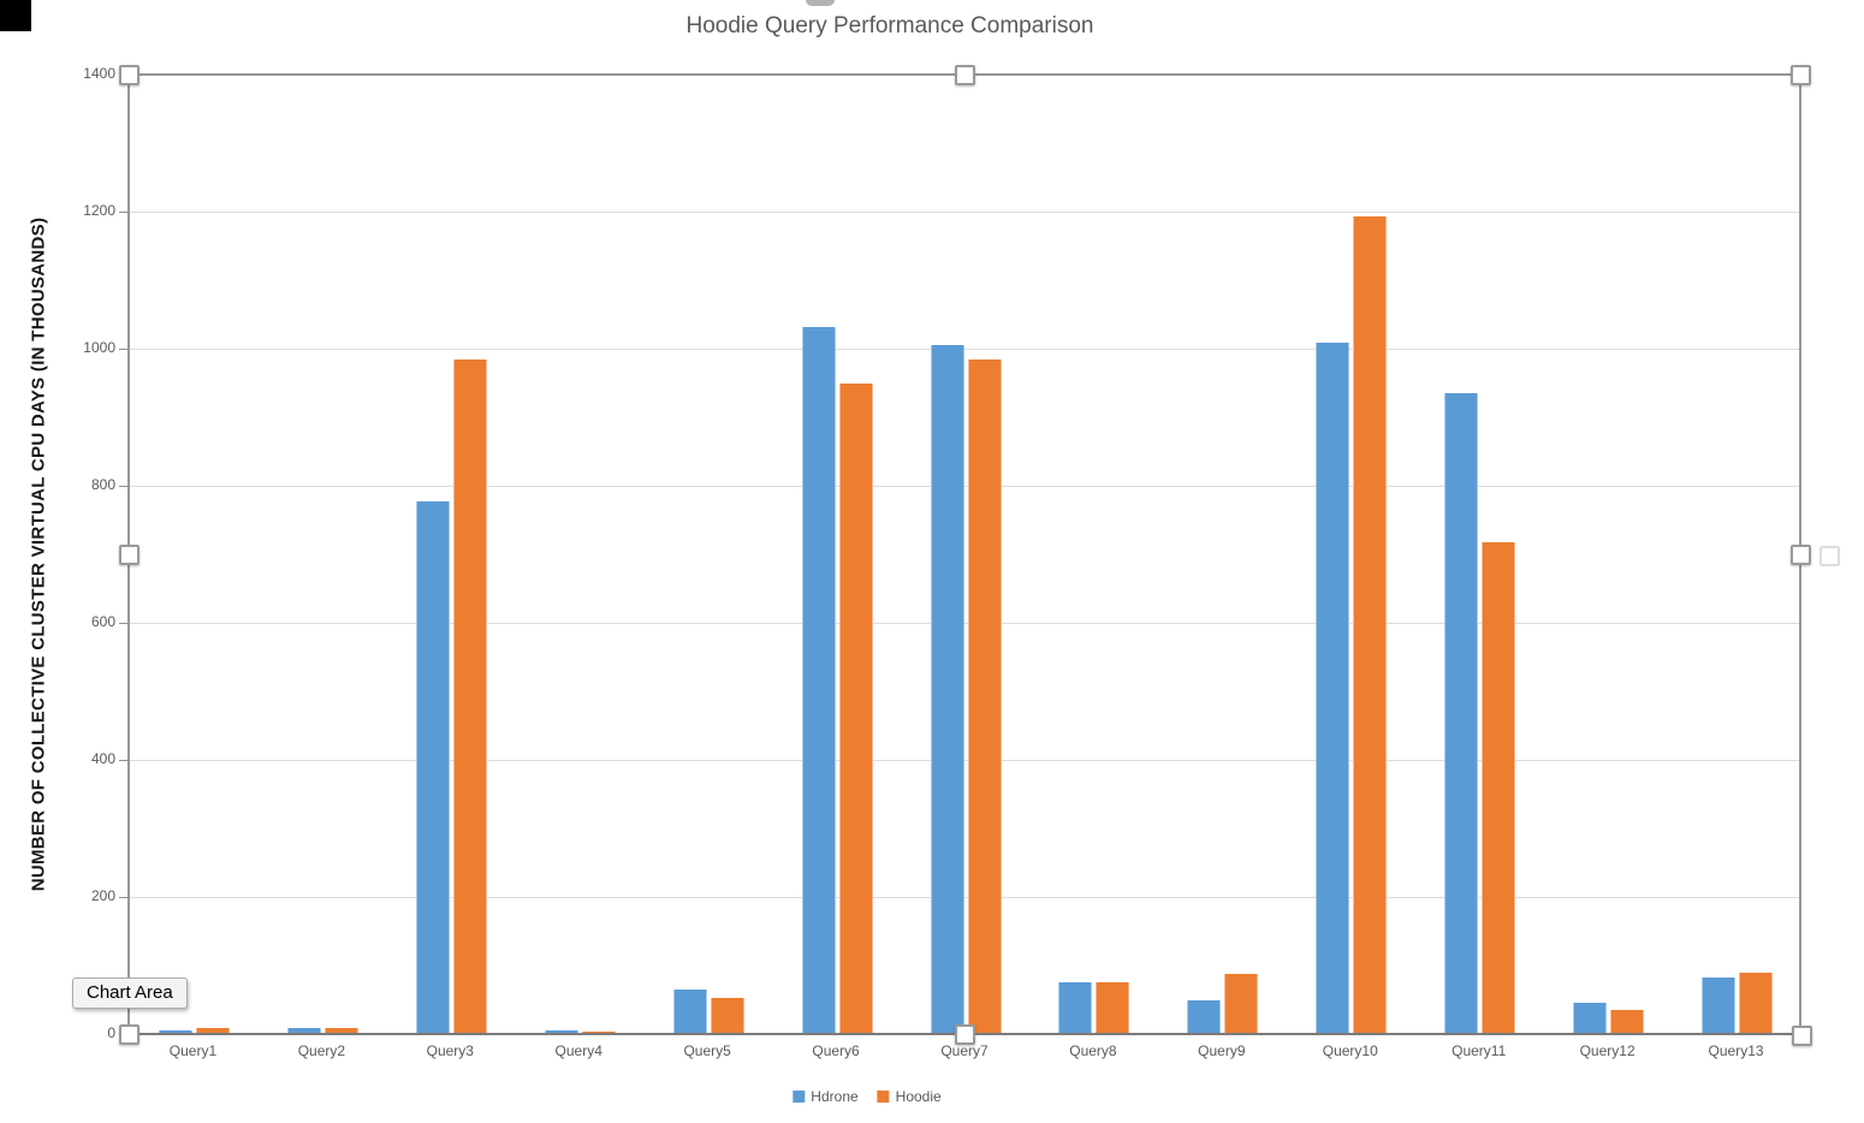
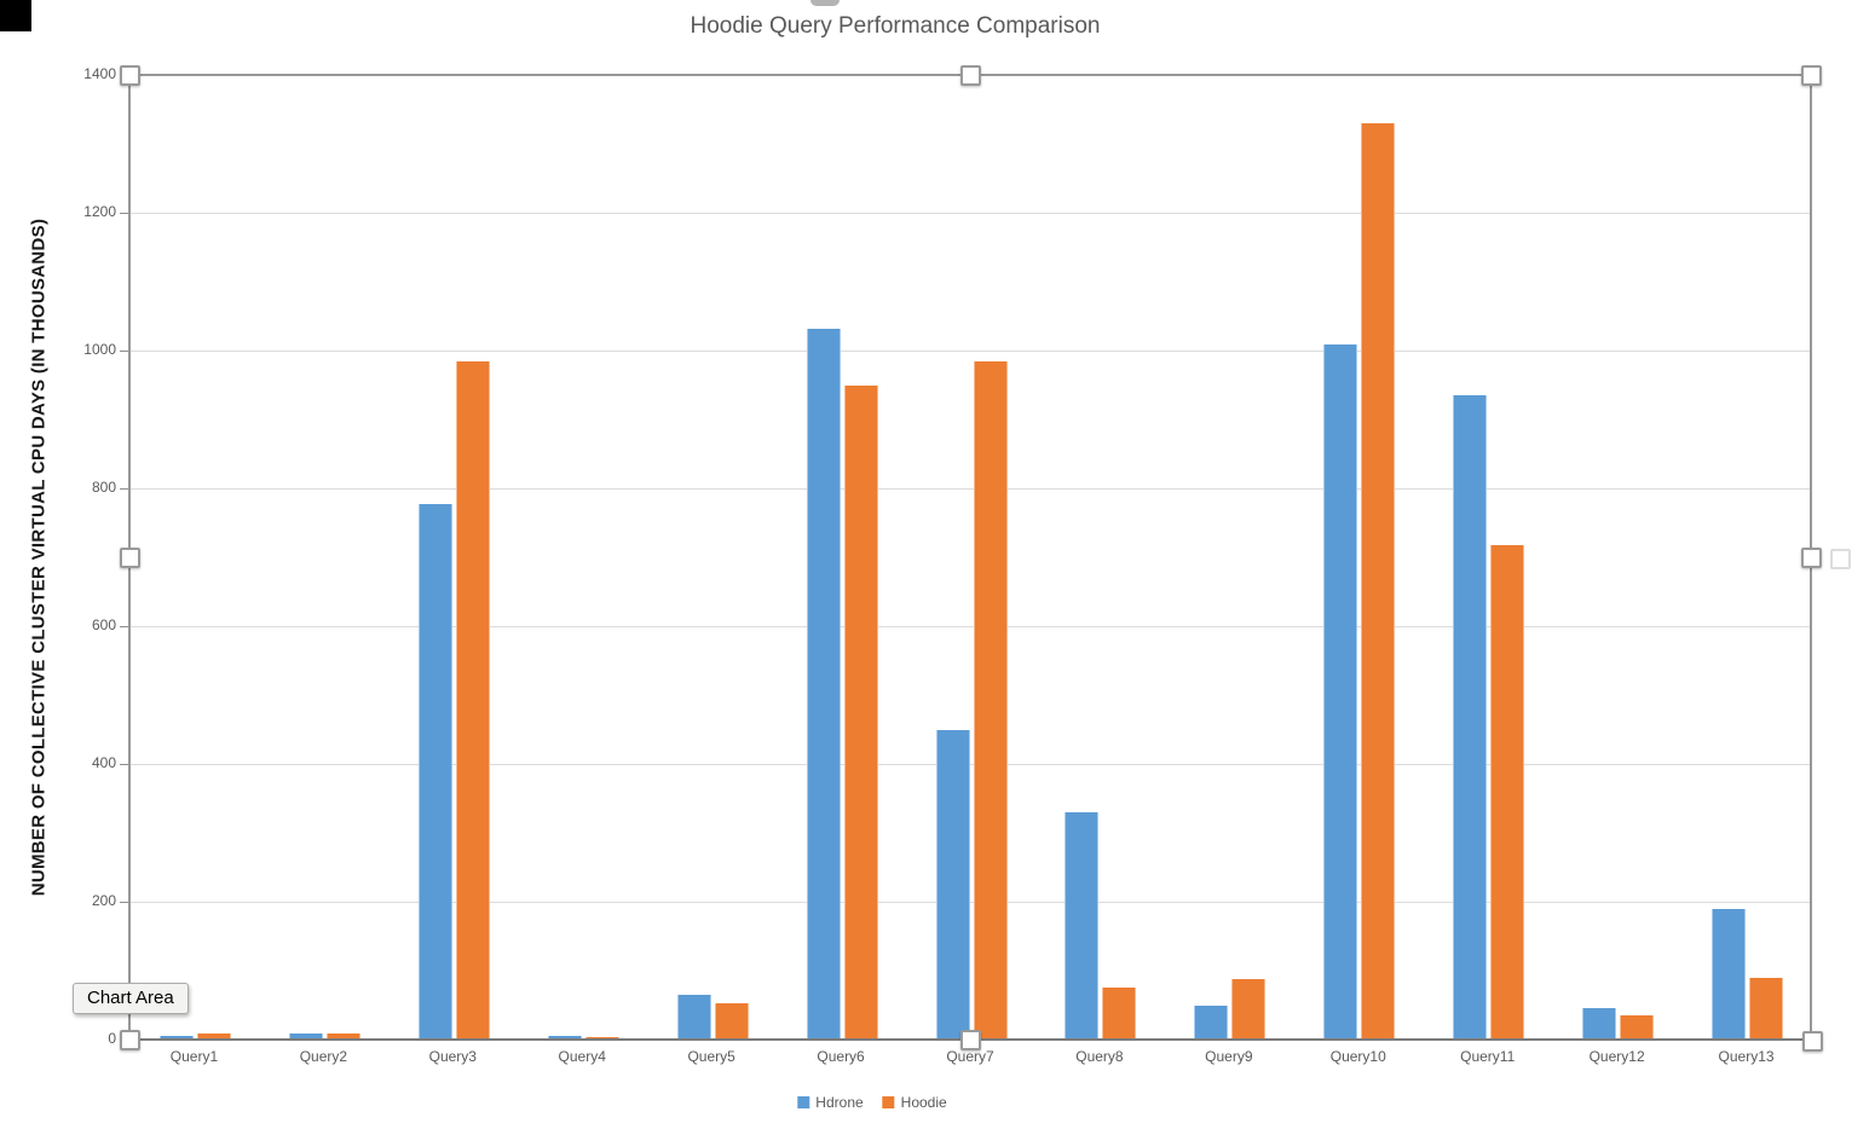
Hdrone/Query7: 1000 -> 450
Hdrone/Query8: 80 -> 330
Hoodie/Query10: 1190 -> 1330
Hdrone/Query13: 80 -> 190
